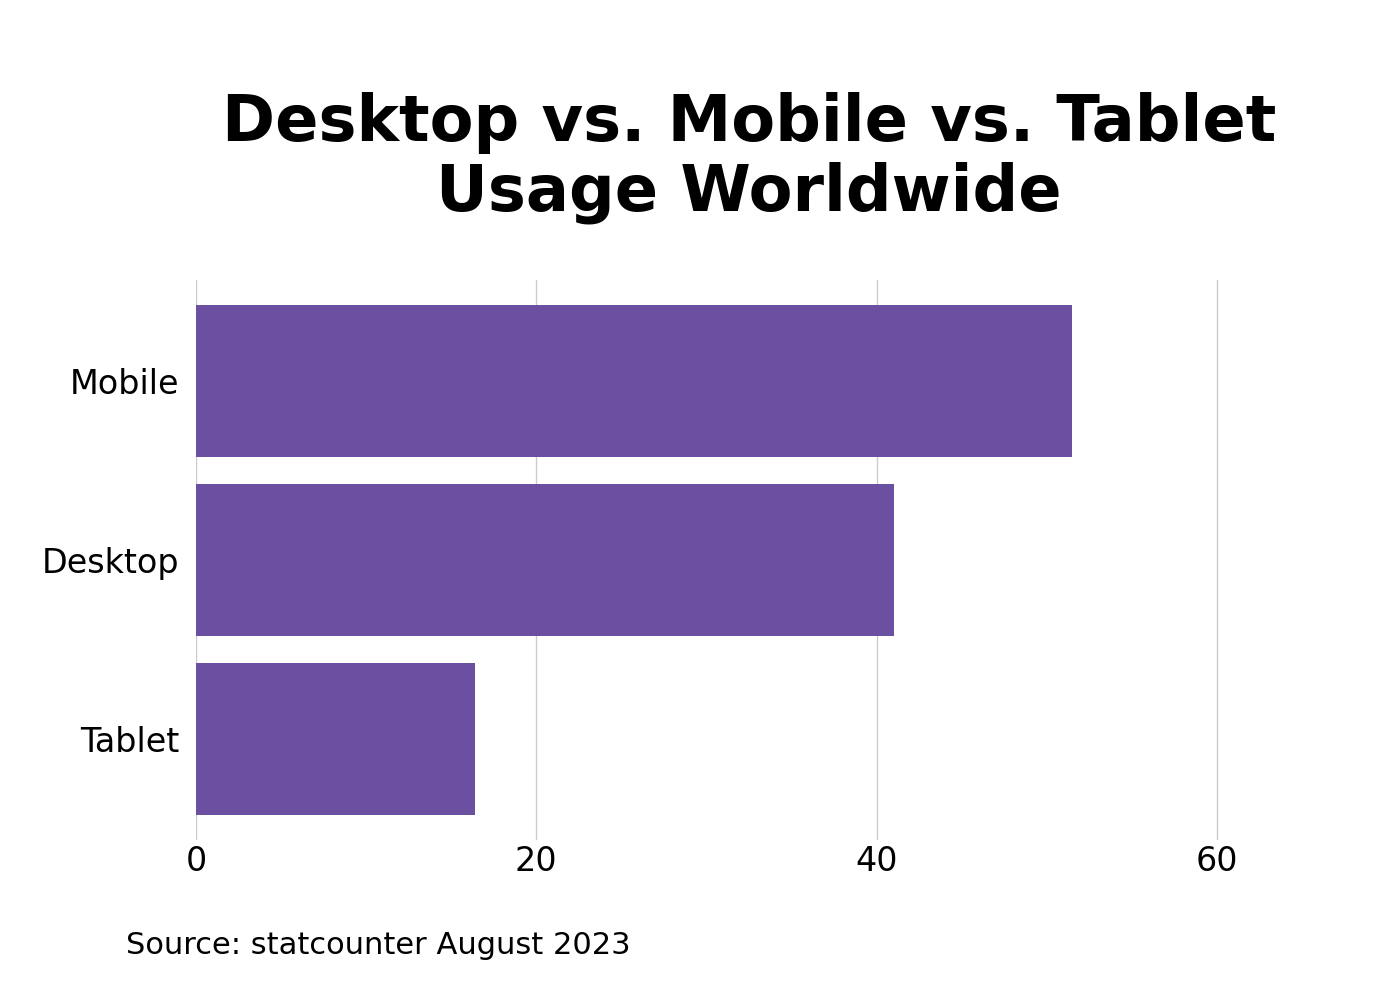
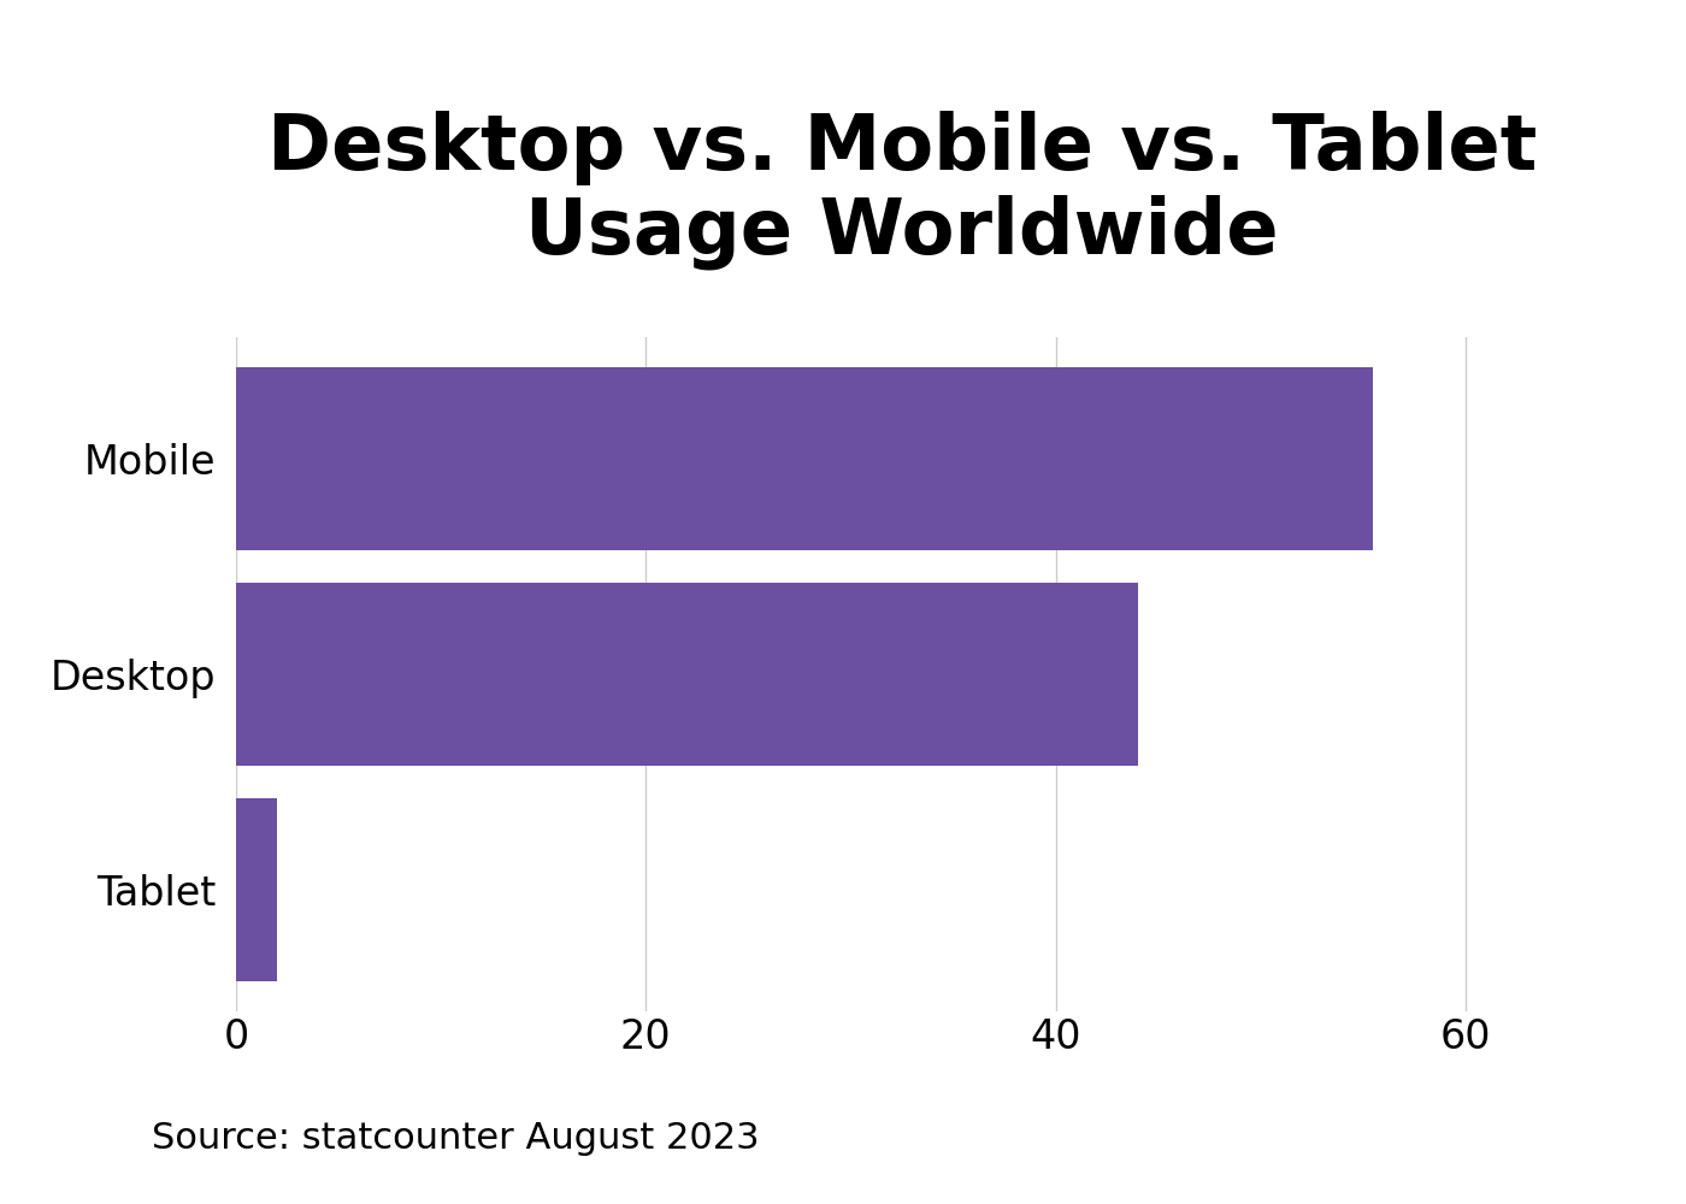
Mobile: 51.5 -> 55.5
Desktop: 41.0 -> 44.0
Tablet: 16.4 -> 2.0
